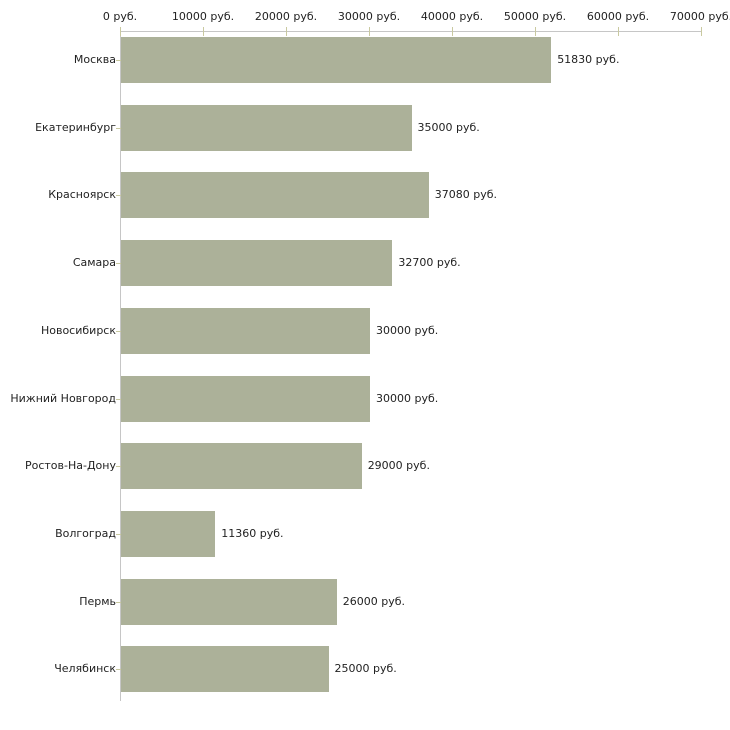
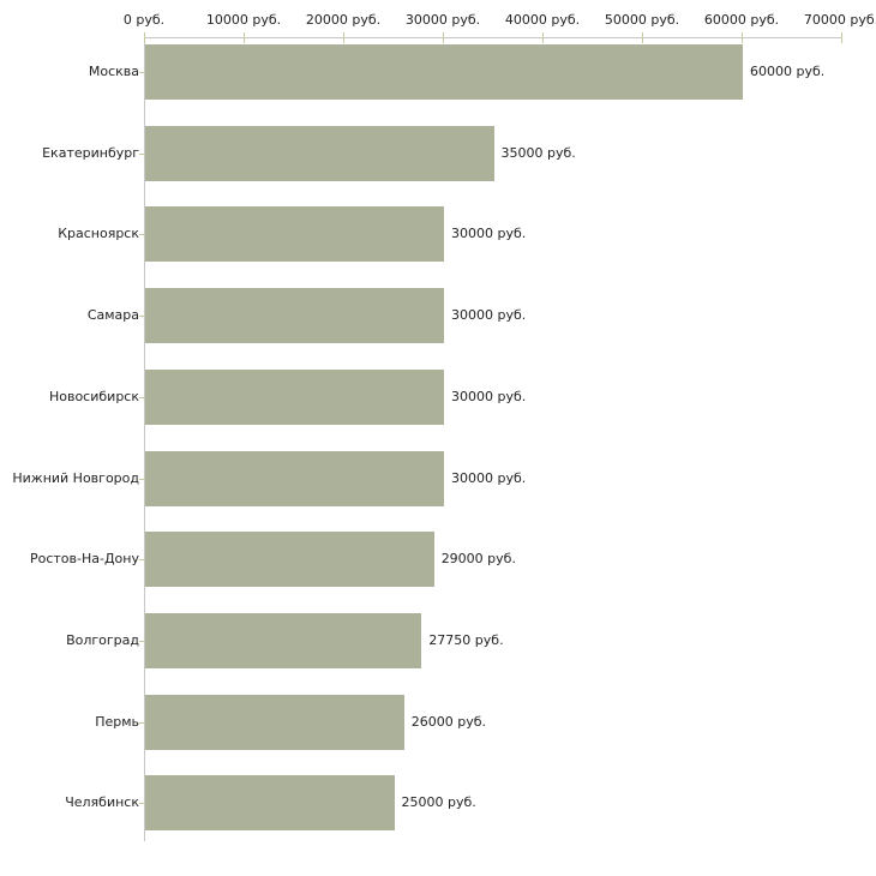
Москва: 51830 -> 60000
Красноярск: 37080 -> 30000
Самара: 32700 -> 30000
Волгоград: 11360 -> 27750
